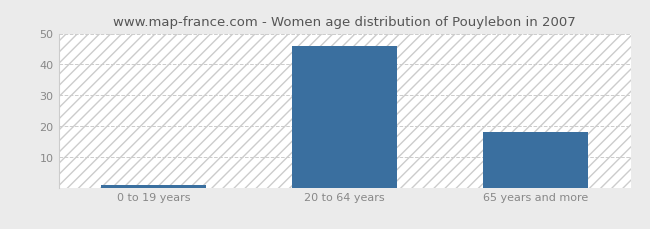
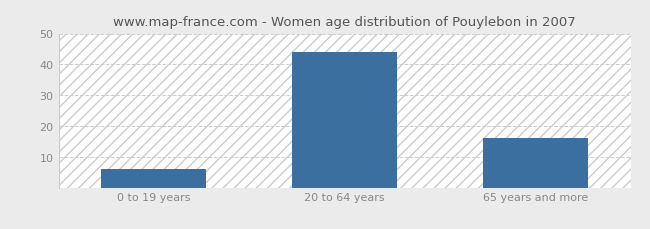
0 to 19 years: 1 -> 6
20 to 64 years: 46 -> 44
65 years and more: 18 -> 16
